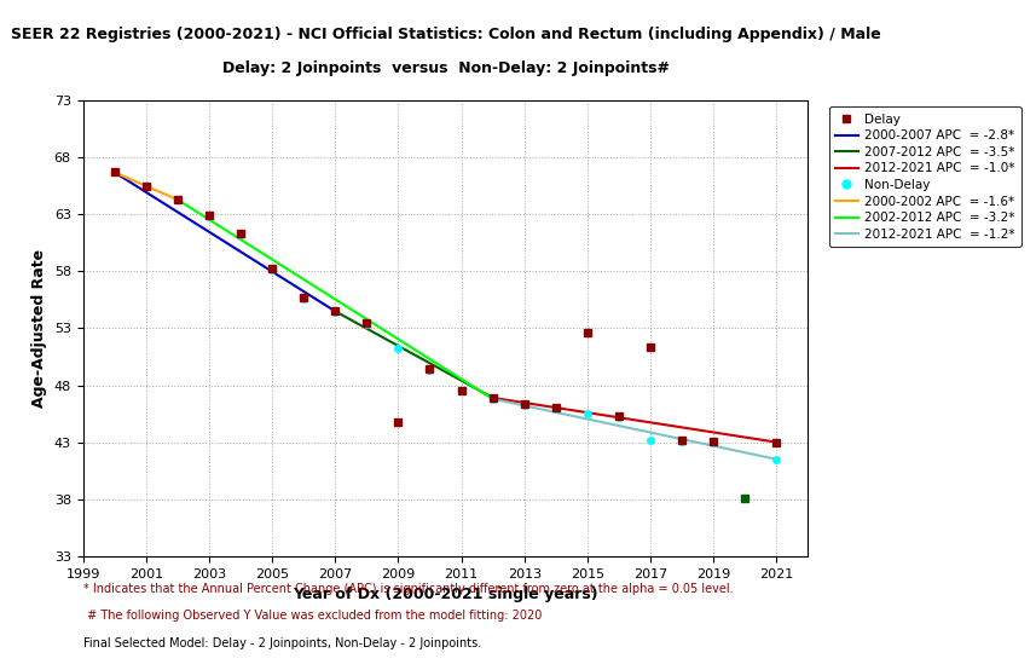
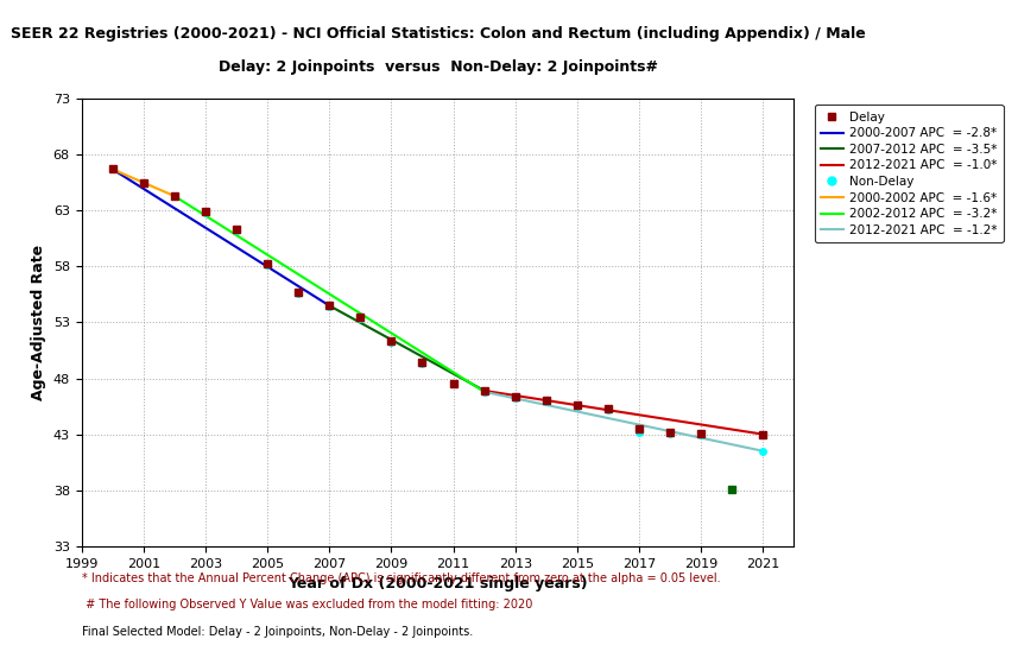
Delay/2009: 44.8 -> 51.3
Delay/2015: 52.6 -> 45.6
Delay/2017: 51.4 -> 43.5
